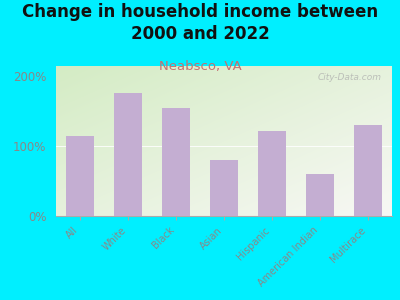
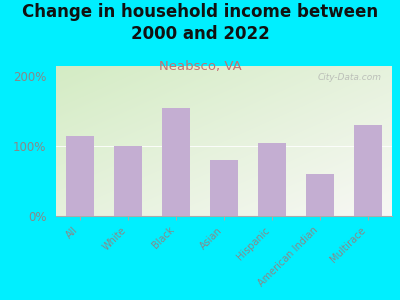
White: 176% -> 100%
Hispanic: 122% -> 105%
